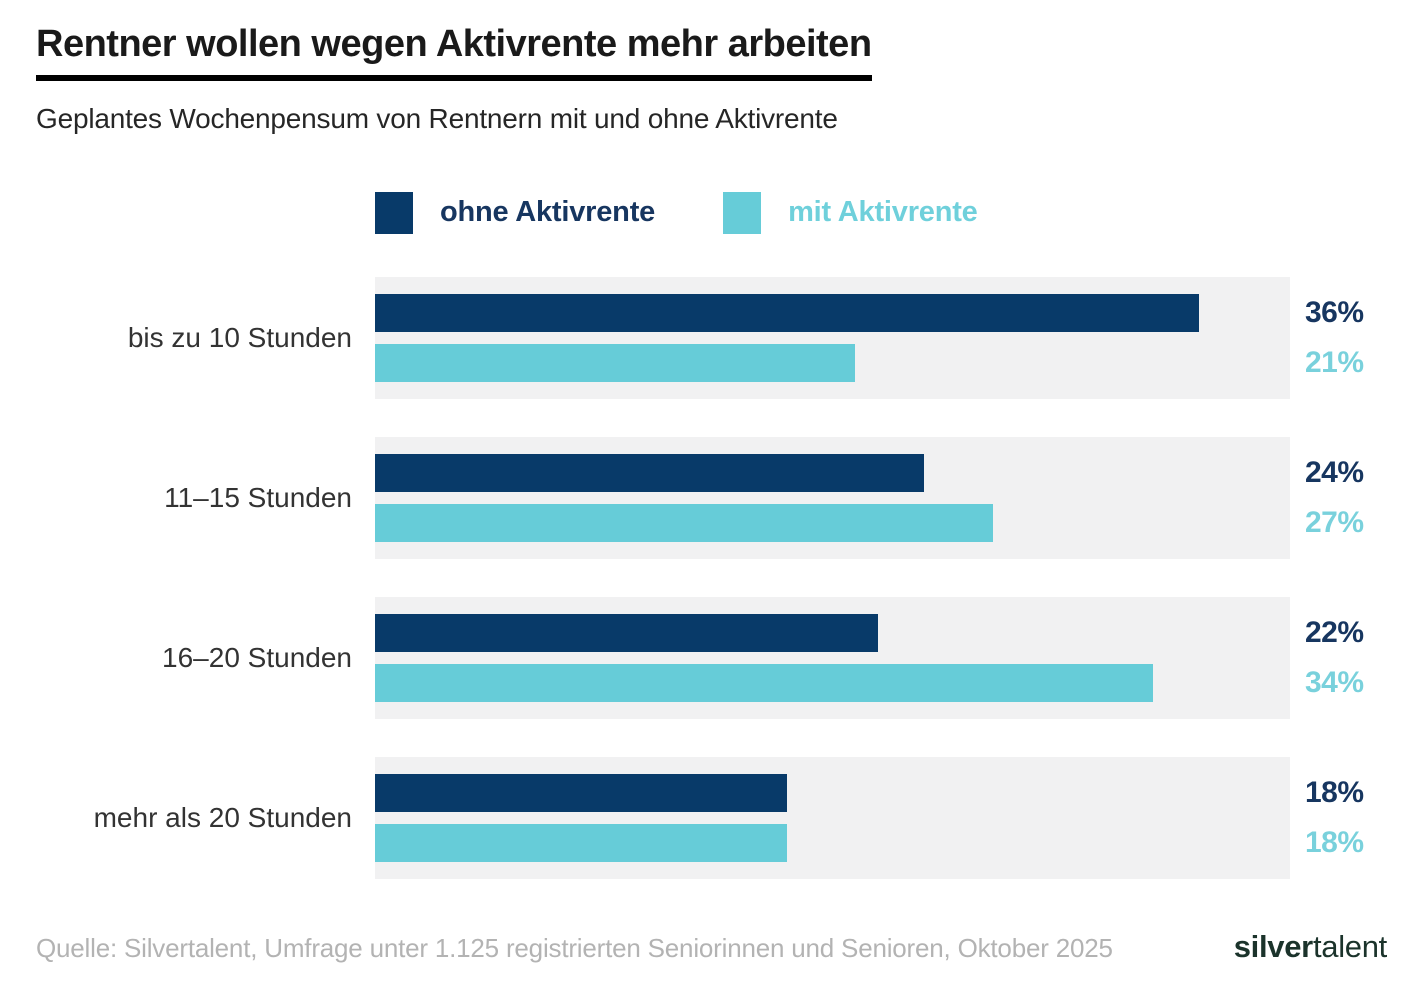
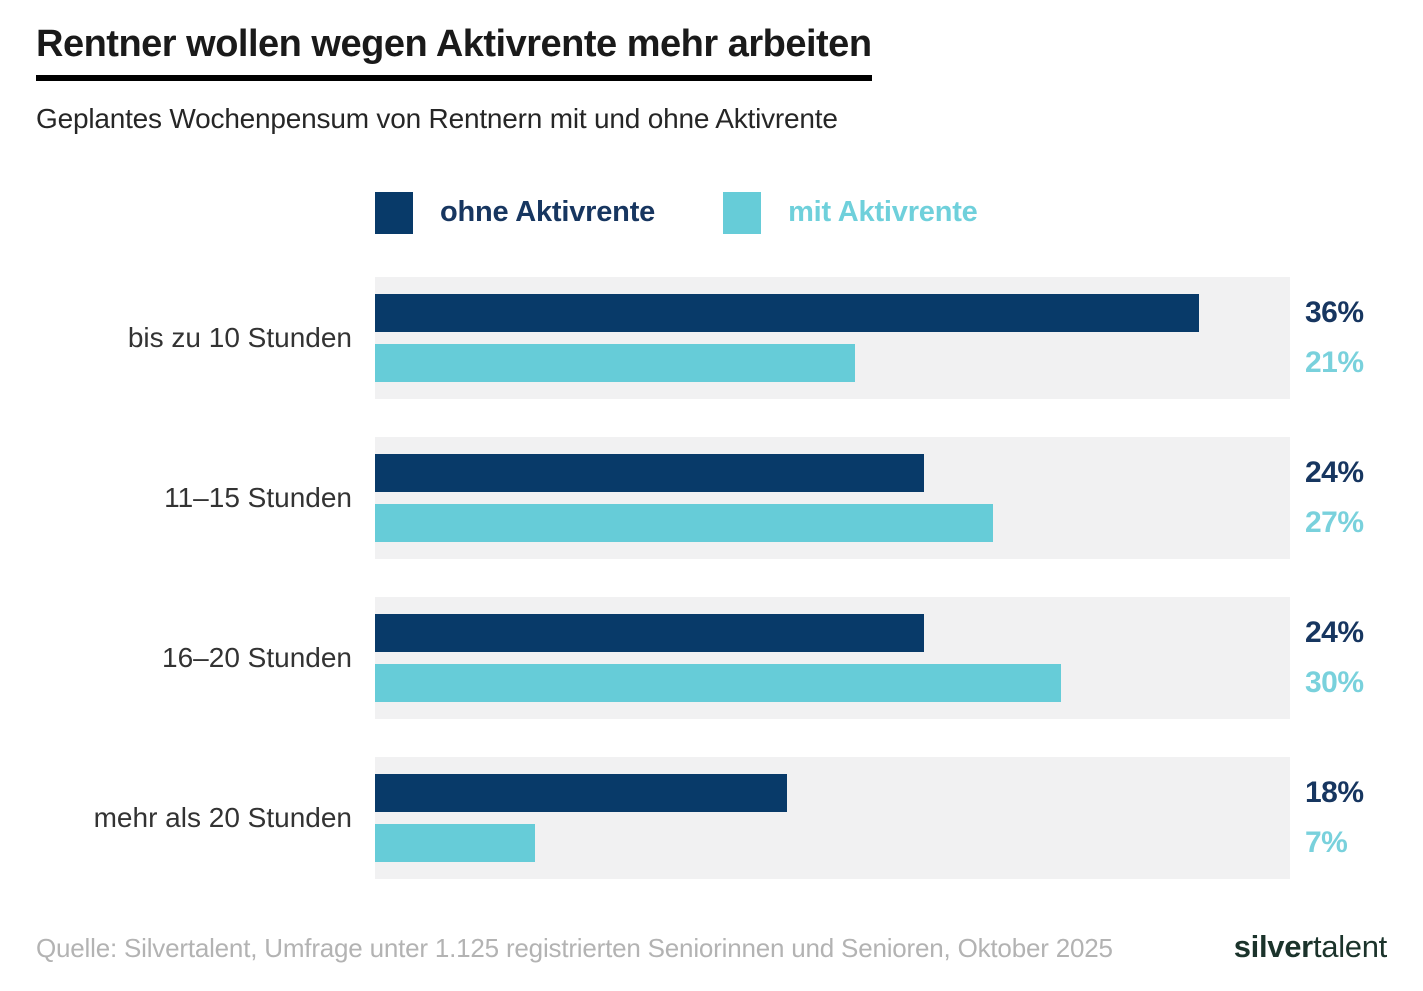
ohne Aktivrente/16–20 Stunden: 22% -> 24%
mit Aktivrente/16–20 Stunden: 34% -> 30%
mit Aktivrente/mehr als 20 Stunden: 18% -> 7%
